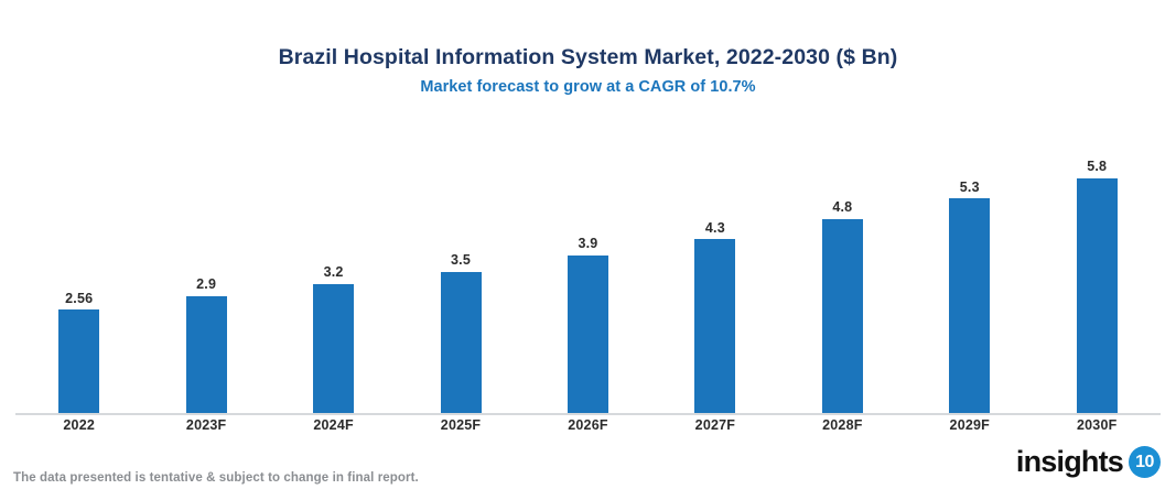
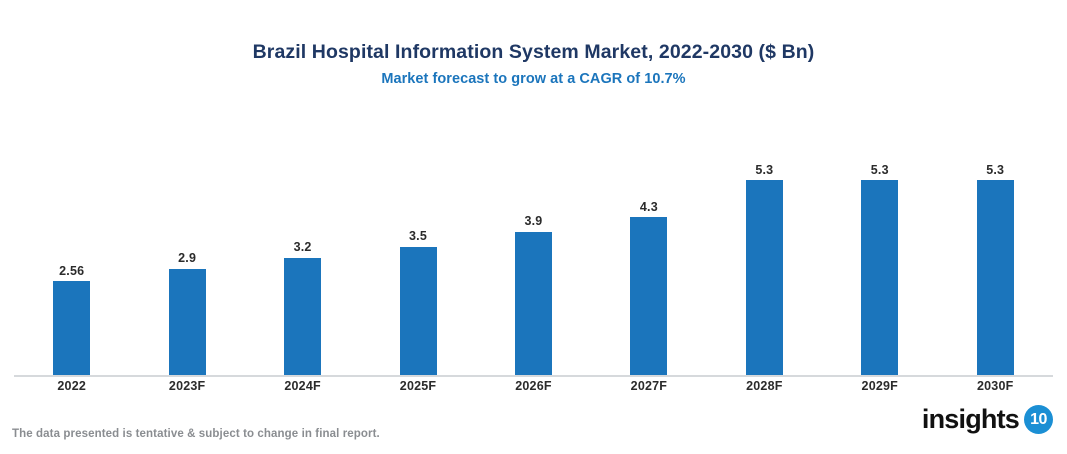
2028F: 4.8 -> 5.3
2030F: 5.8 -> 5.3
